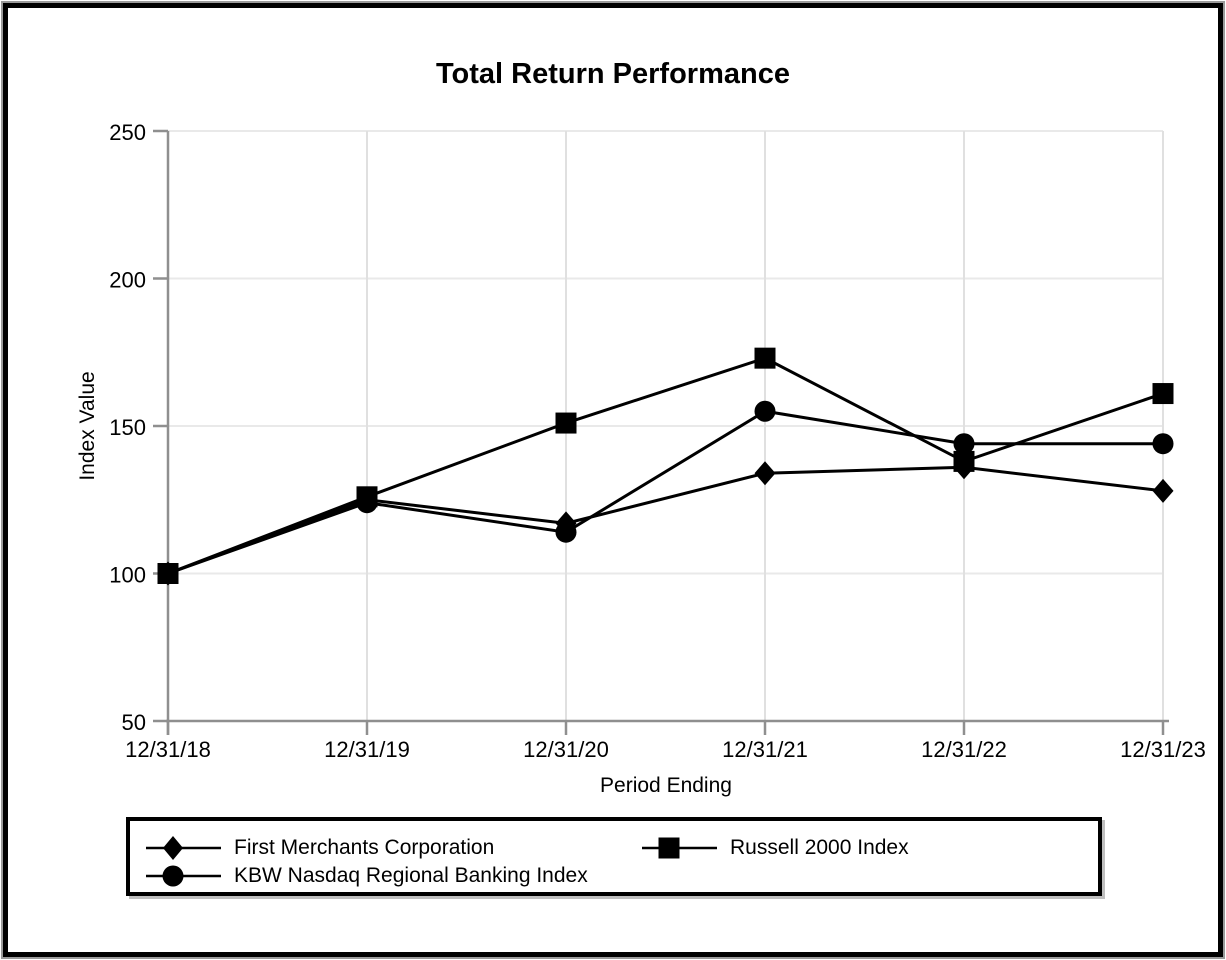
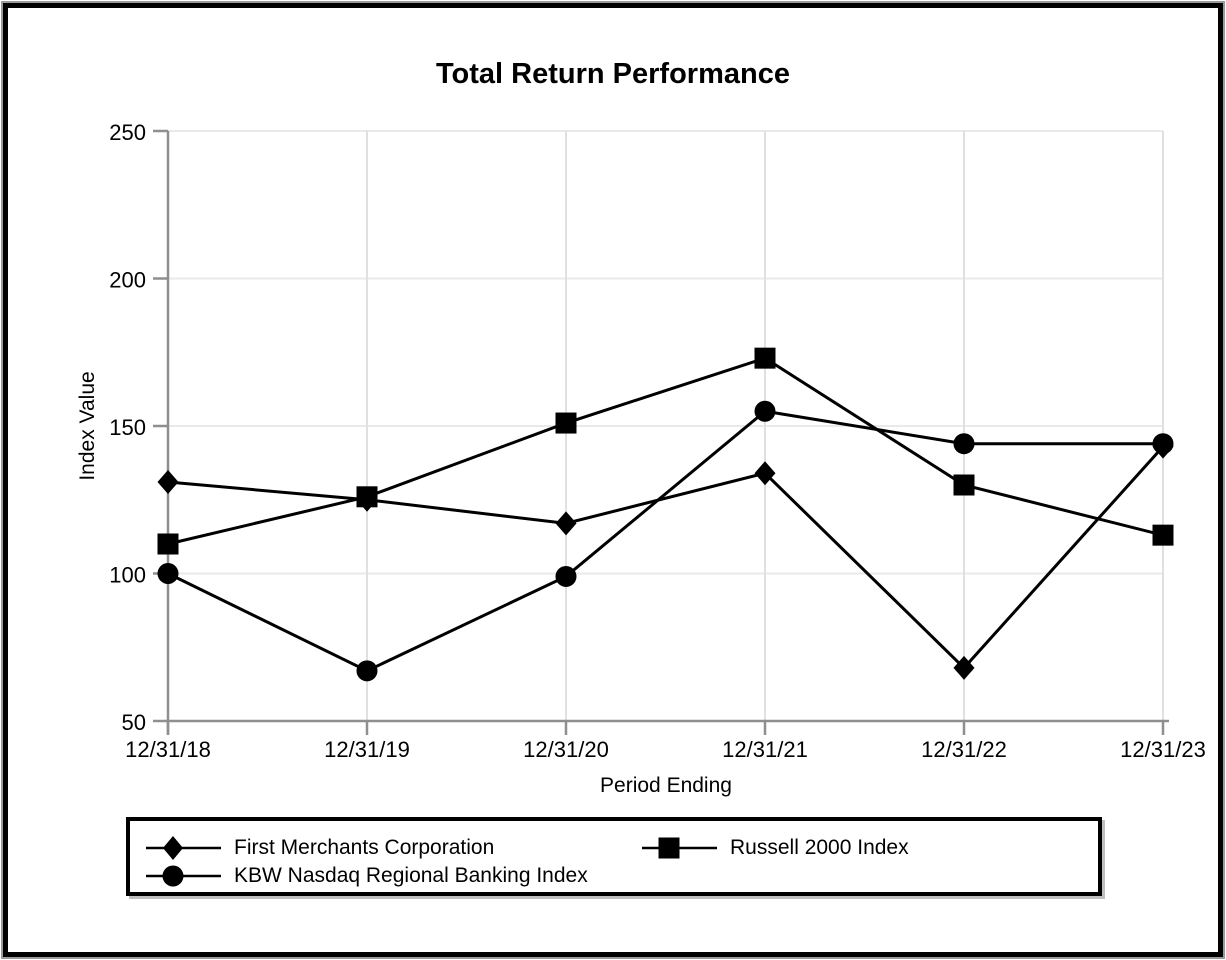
First Merchants Corporation/12/31/18: 100 -> 131
Russell 2000 Index/12/31/18: 100 -> 110
KBW Nasdaq Regional Banking Index/12/31/19: 124 -> 67
KBW Nasdaq Regional Banking Index/12/31/20: 114 -> 99
First Merchants Corporation/12/31/22: 136 -> 68
Russell 2000 Index/12/31/22: 138 -> 130
First Merchants Corporation/12/31/23: 128 -> 143
Russell 2000 Index/12/31/23: 161 -> 113
